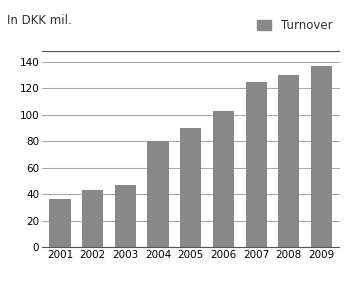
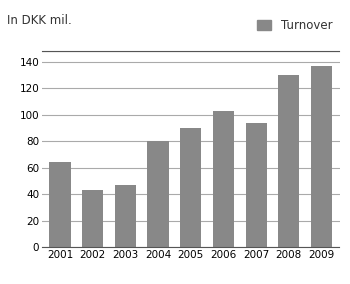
2001: 36 -> 64
2007: 125 -> 94
